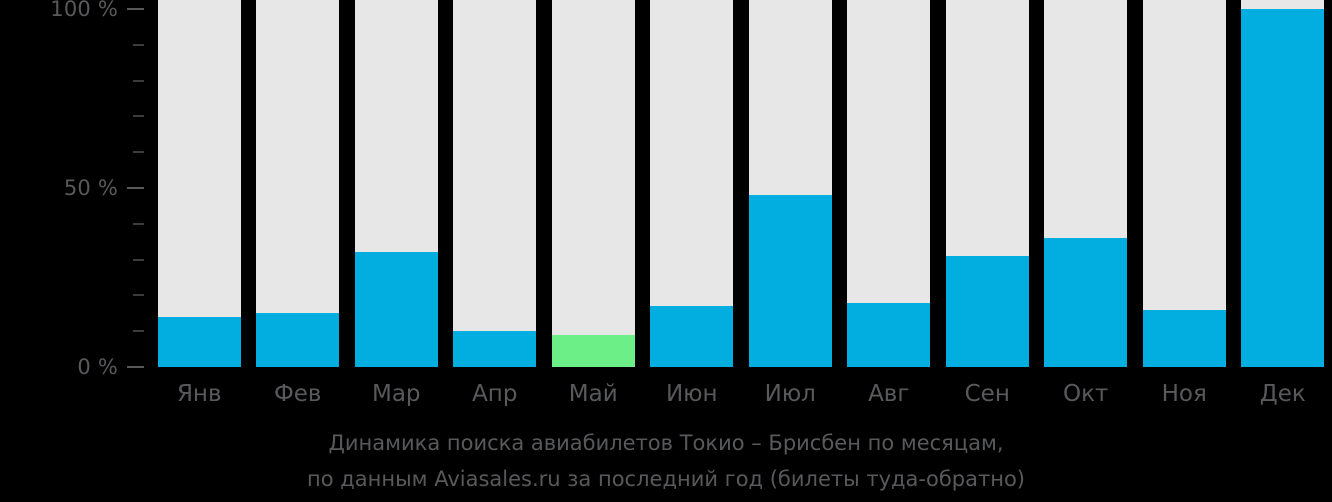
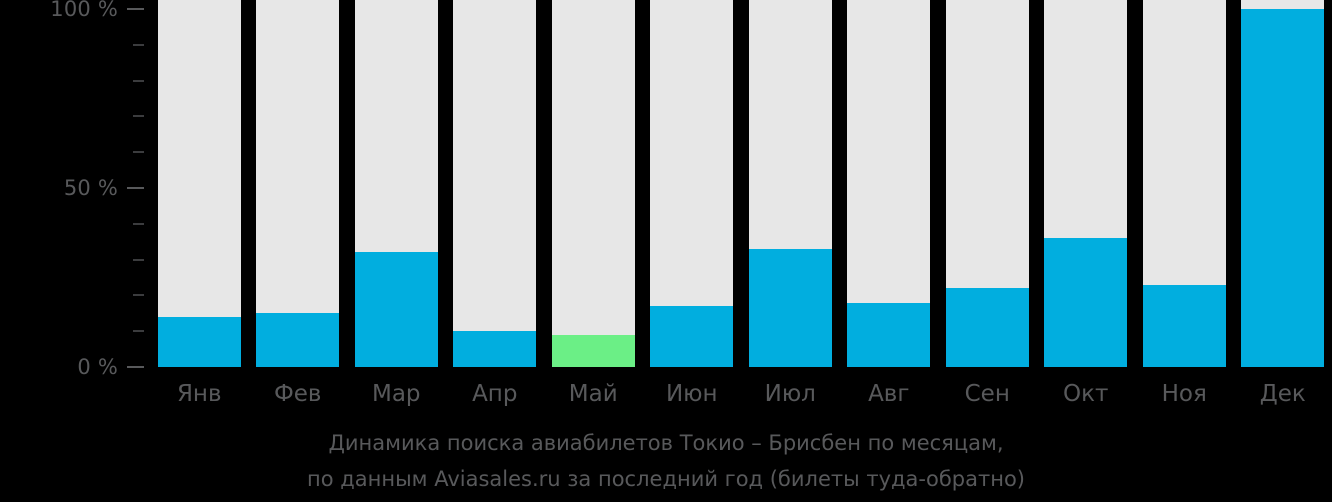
Июл: 48% -> 33%
Сен: 31% -> 22%
Ноя: 16% -> 23%
